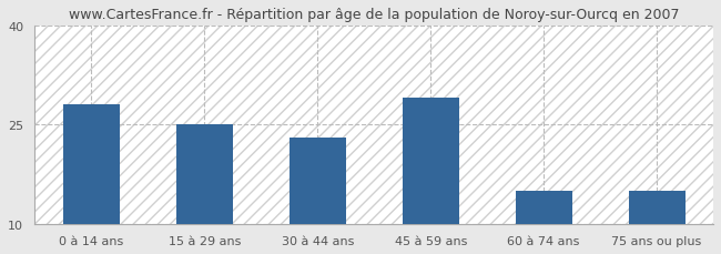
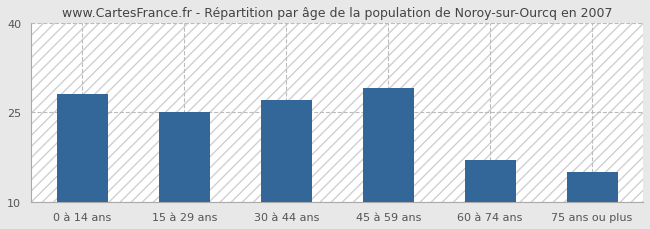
30 à 44 ans: 23 -> 27
60 à 74 ans: 15 -> 17
